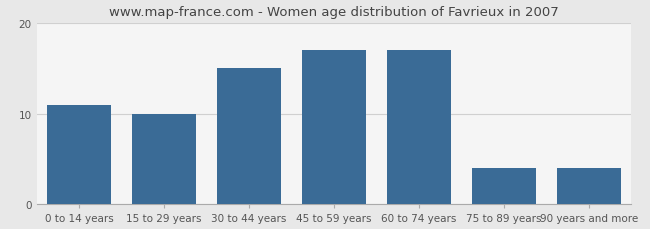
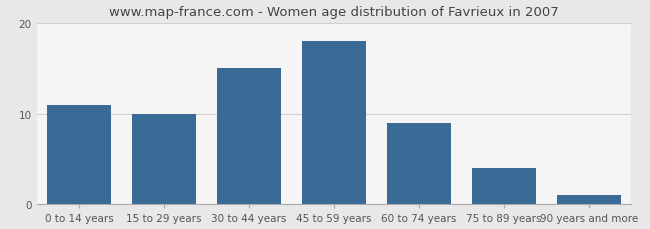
45 to 59 years: 17 -> 18
60 to 74 years: 17 -> 9
90 years and more: 4 -> 1
